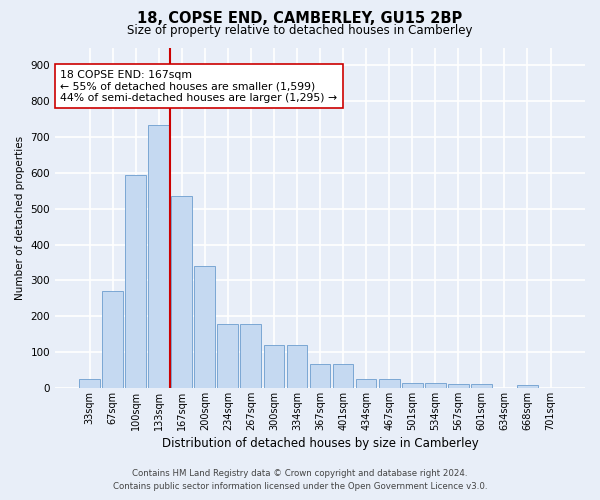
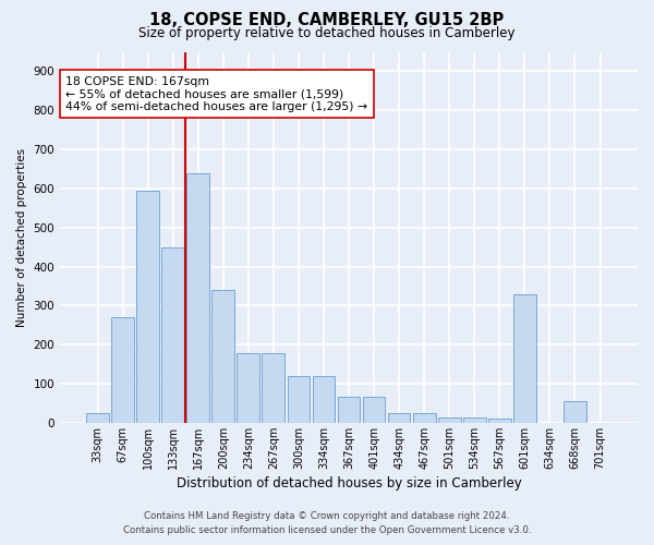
133sqm: 735 -> 450
167sqm: 535 -> 640
601sqm: 10 -> 330
668sqm: 8 -> 55
